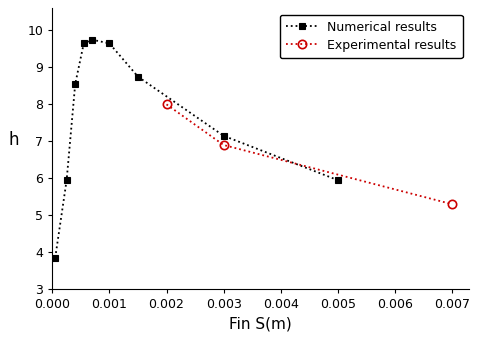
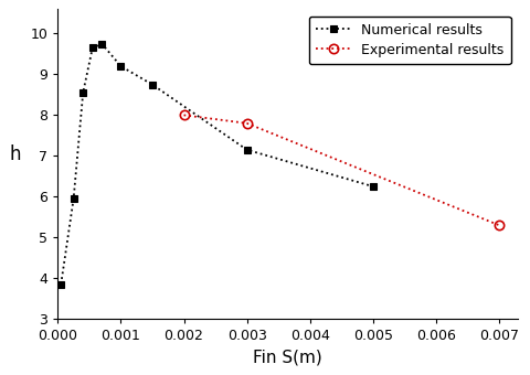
Numerical results/0.001: 9.65 -> 9.20
Experimental results/0.003: 6.9 -> 7.8
Numerical results/0.005: 5.95 -> 6.25
